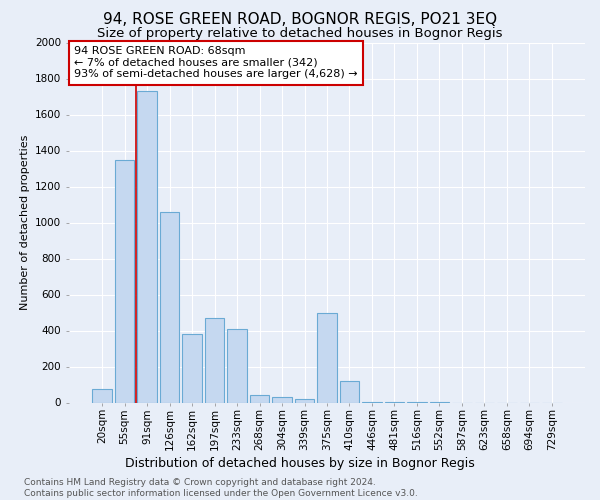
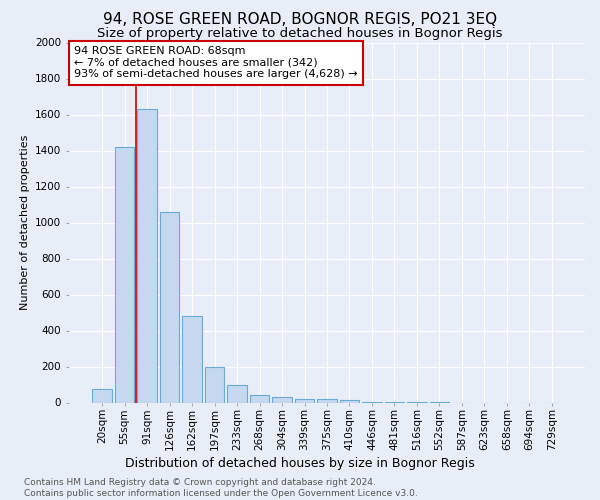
55sqm: 1350 -> 1420
91sqm: 1730 -> 1630
162sqm: 380 -> 480
197sqm: 470 -> 200
233sqm: 410 -> 100
375sqm: 500 -> 20
410sqm: 120 -> 10
